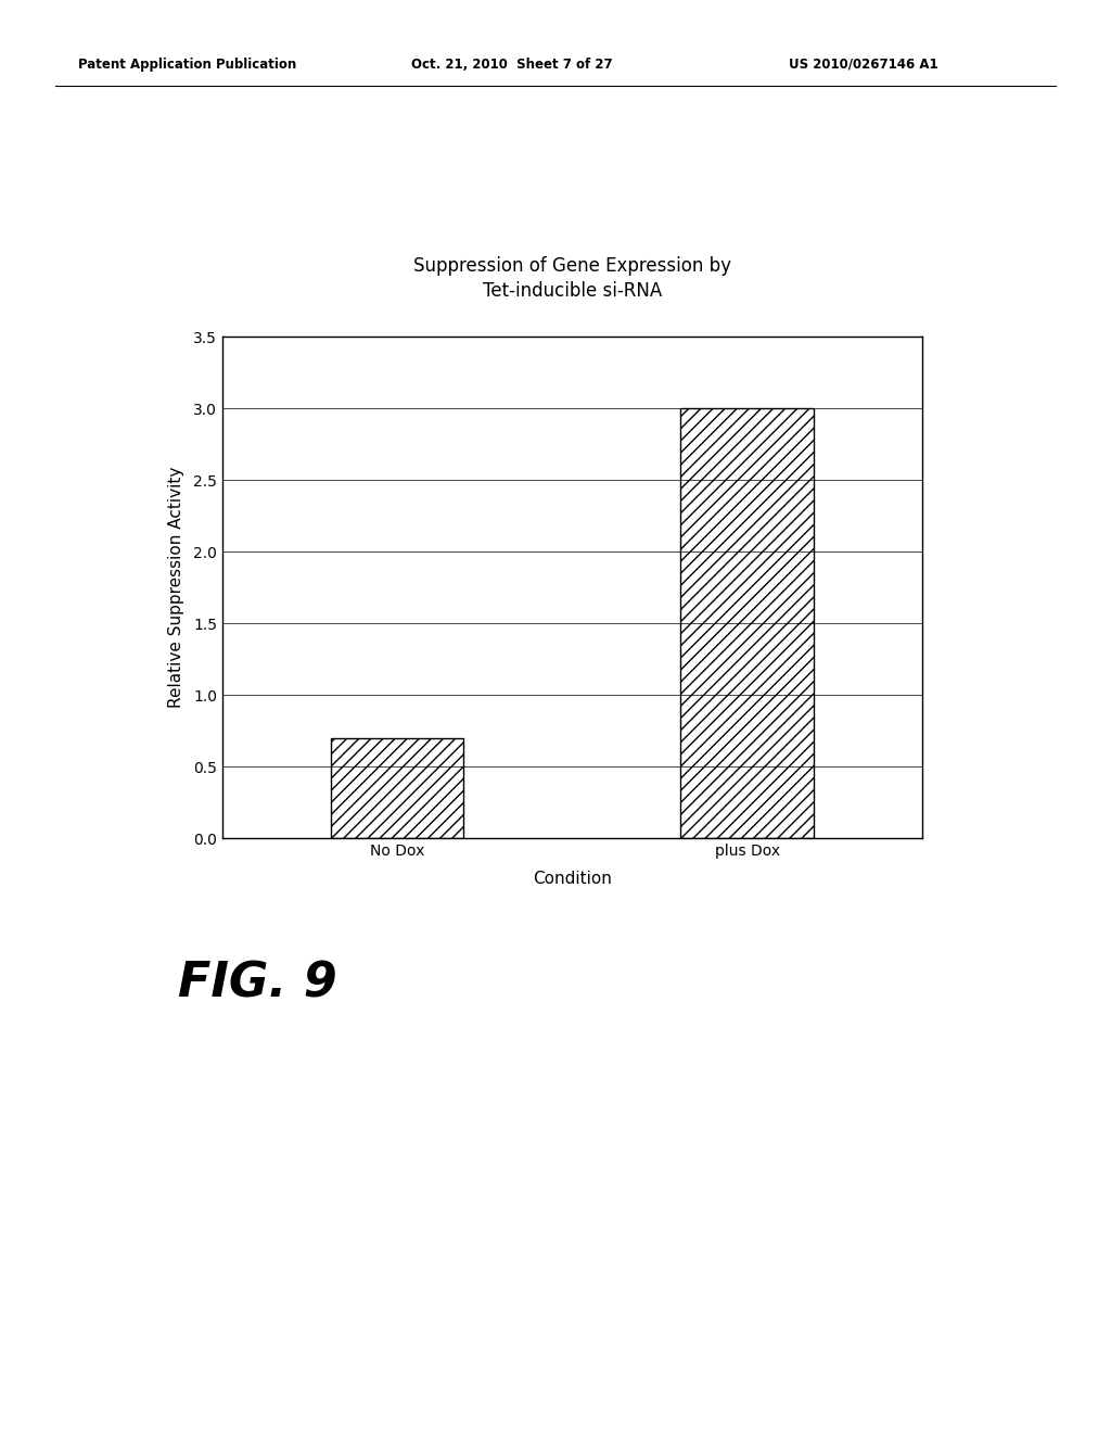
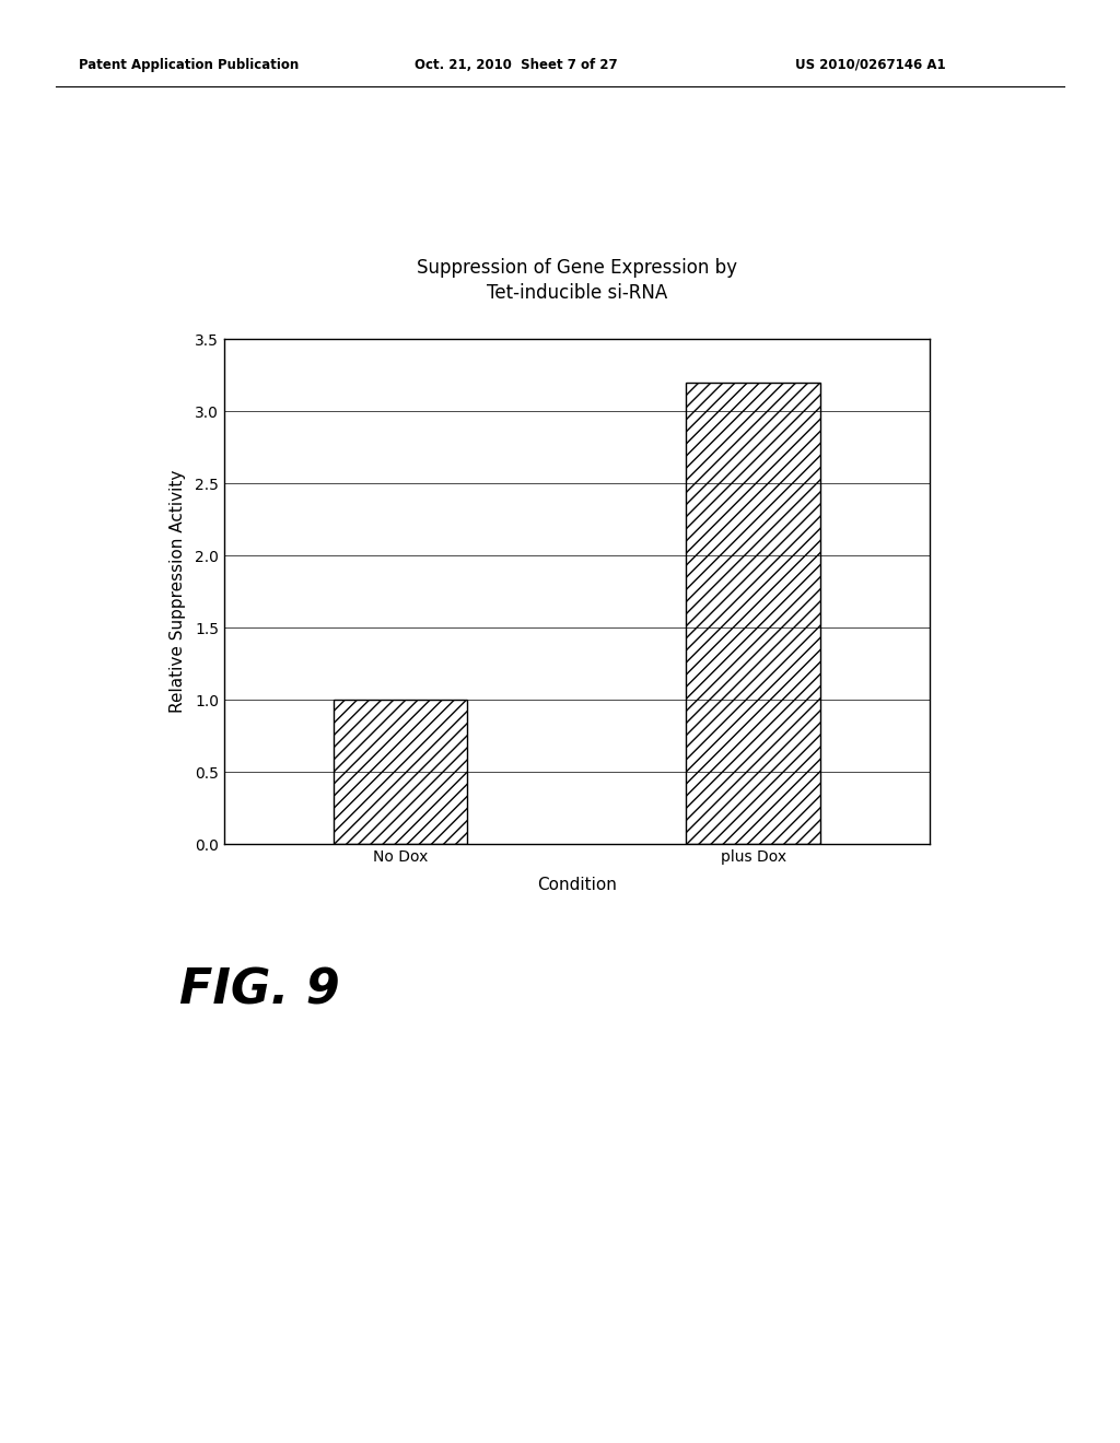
No Dox: 0.7 -> 1.0
plus Dox: 3.0 -> 3.2
